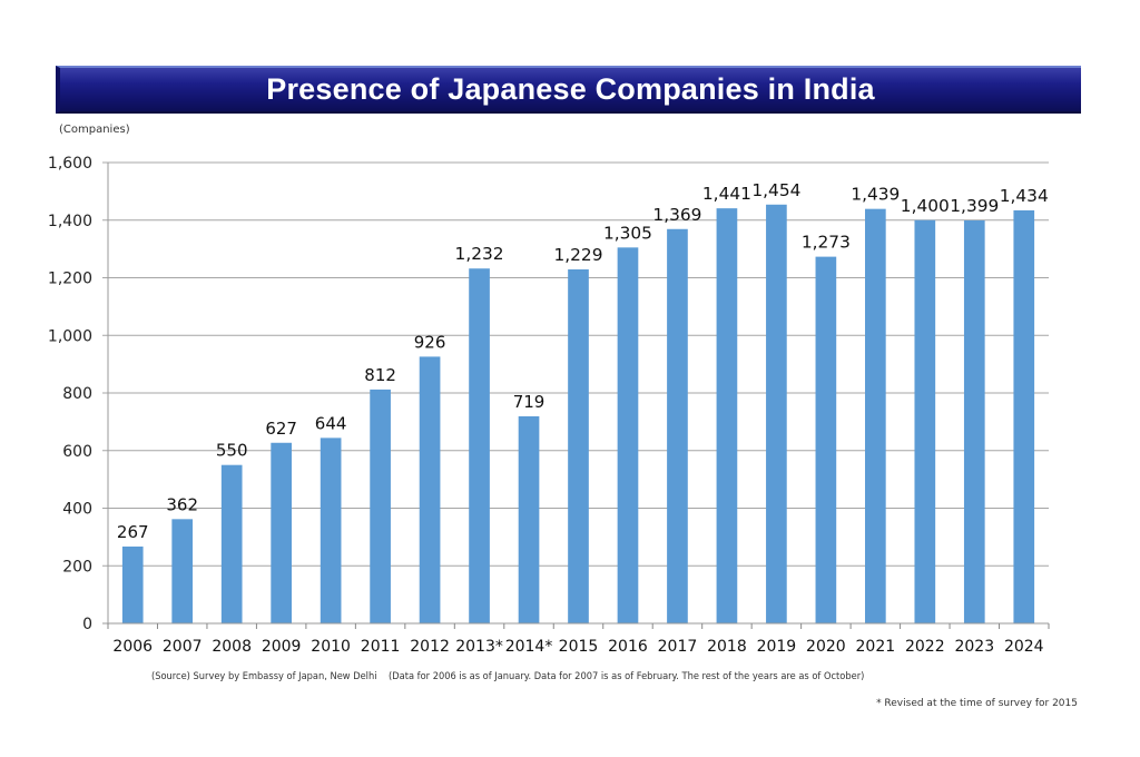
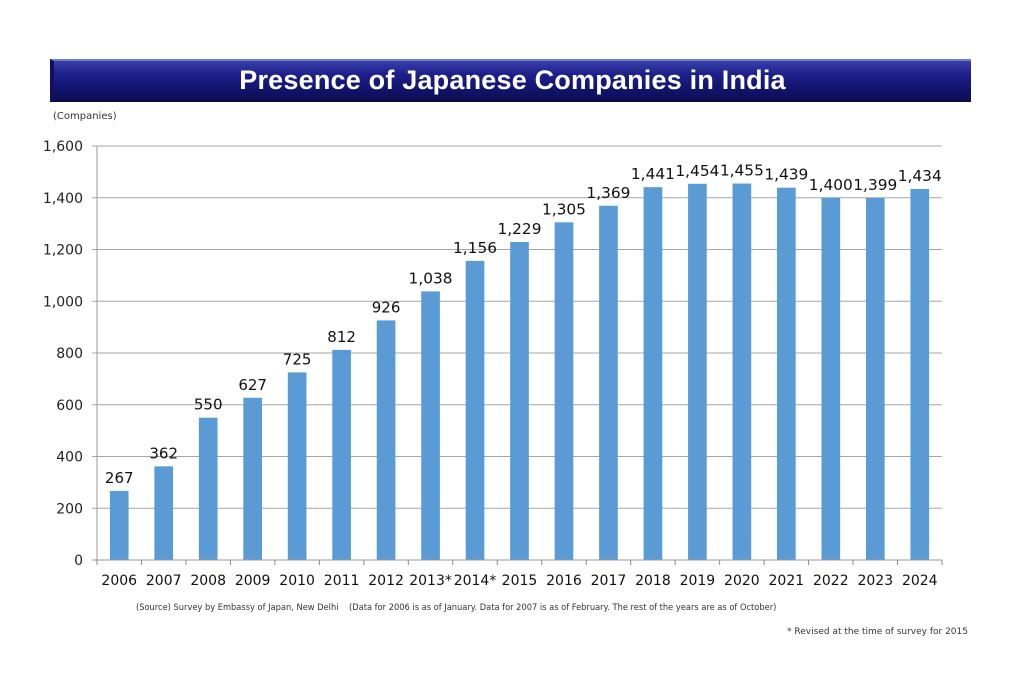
2010: 644 -> 725
2013*: 1,232 -> 1,038
2014*: 719 -> 1,156
2020: 1,273 -> 1,455
